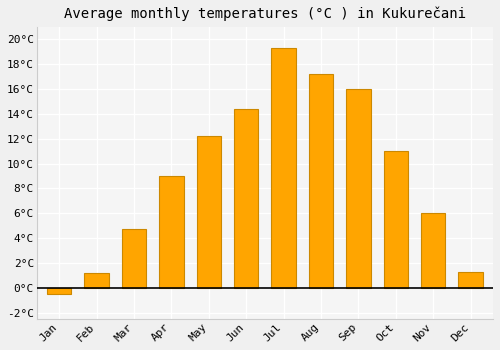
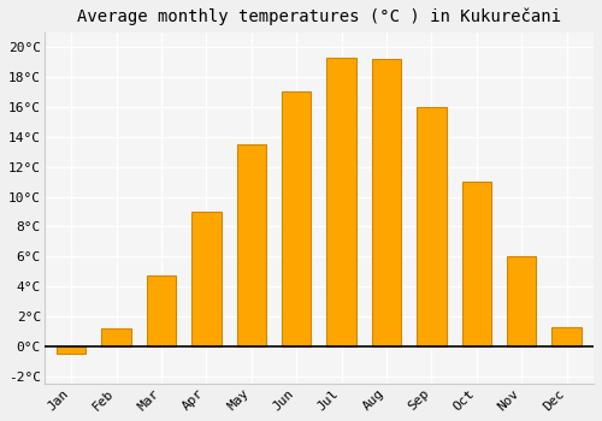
May: 12.2°C -> 13.5°C
Jun: 14.4°C -> 17.0°C
Aug: 17.2°C -> 19.2°C
